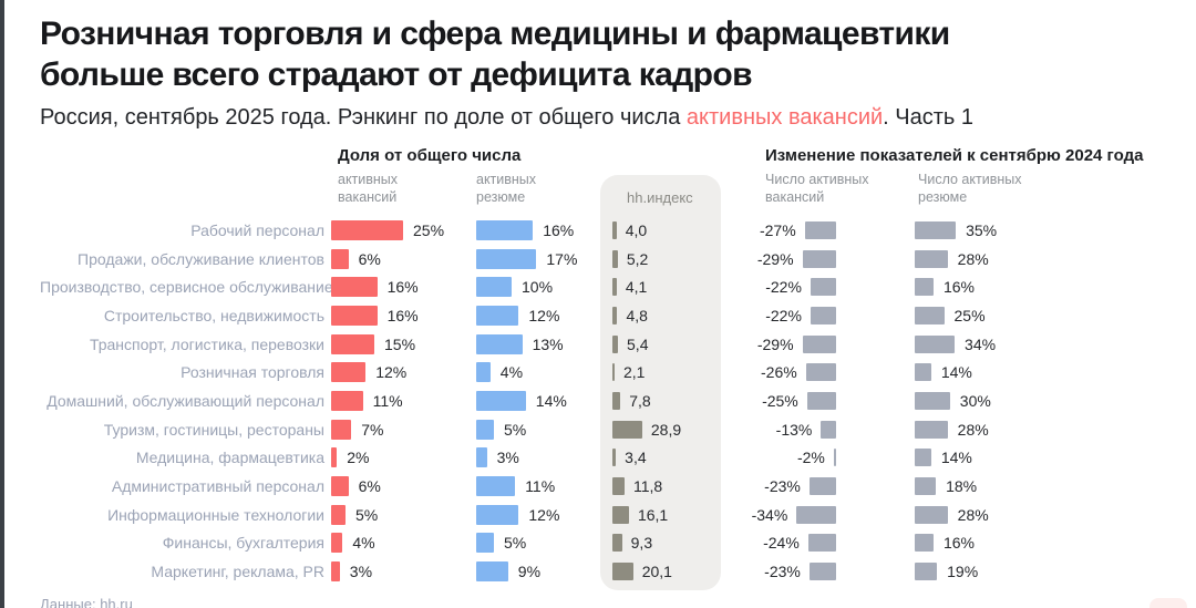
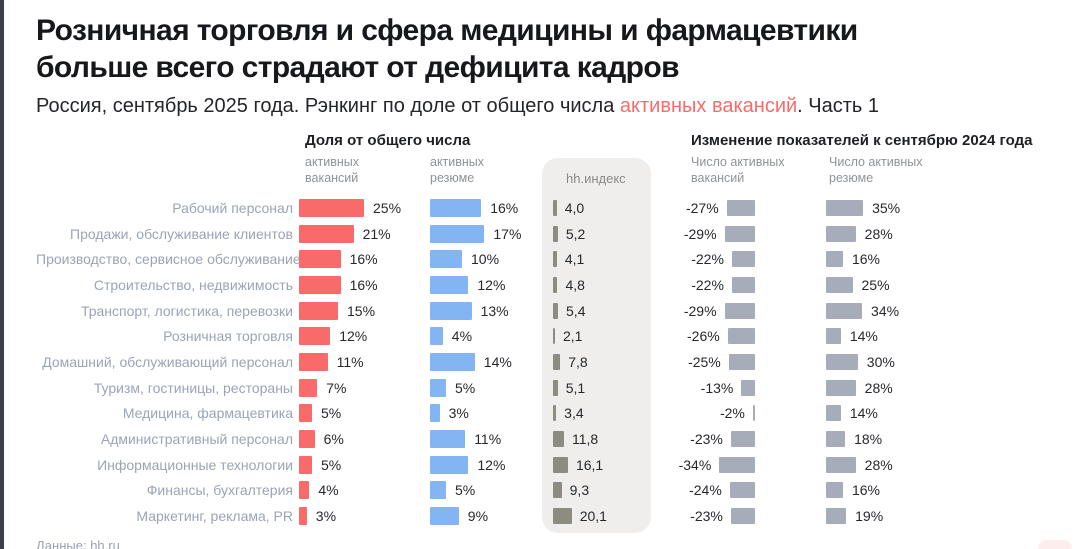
Доля от общего числа активных вакансий/Продажи, обслуживание клиентов: 6% -> 21%
hh.индекс/Туризм, гостиницы, рестораны: 28,9 -> 5,1
Доля от общего числа активных вакансий/Медицина, фармацевтика: 2% -> 5%
